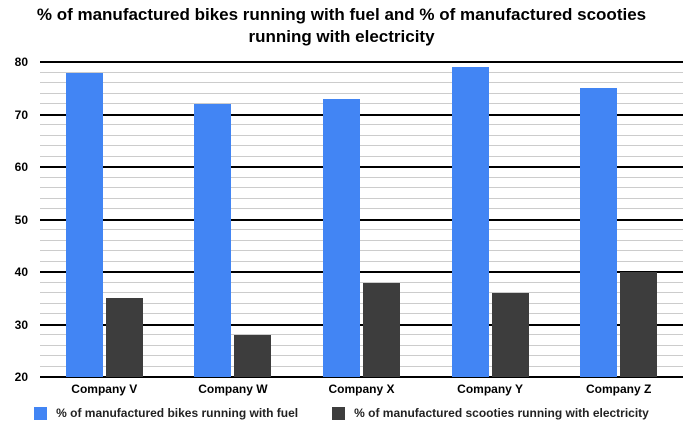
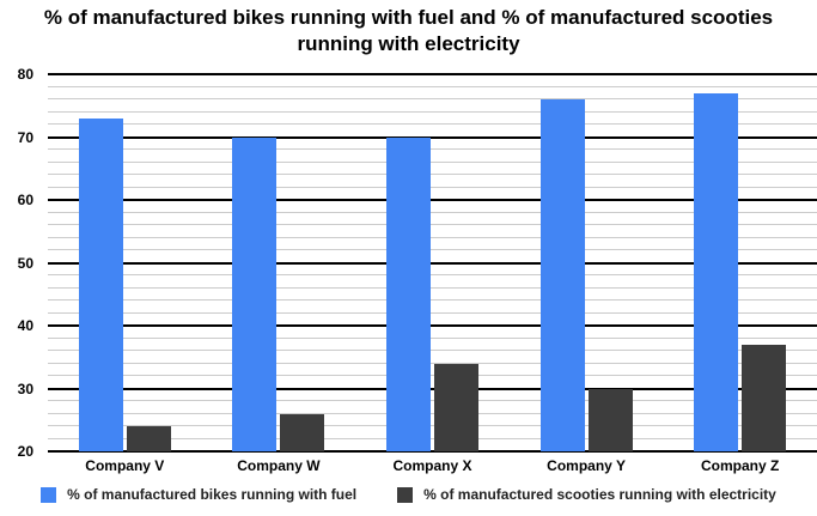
% of manufactured bikes running with fuel/Company V: 78 -> 73
% of manufactured scooties running with electricity/Company V: 35 -> 24
% of manufactured bikes running with fuel/Company W: 72 -> 70
% of manufactured scooties running with electricity/Company W: 28 -> 26
% of manufactured bikes running with fuel/Company X: 73 -> 70
% of manufactured scooties running with electricity/Company X: 38 -> 34
% of manufactured bikes running with fuel/Company Y: 79 -> 76
% of manufactured scooties running with electricity/Company Y: 36 -> 30
% of manufactured bikes running with fuel/Company Z: 75 -> 77
% of manufactured scooties running with electricity/Company Z: 40 -> 37
